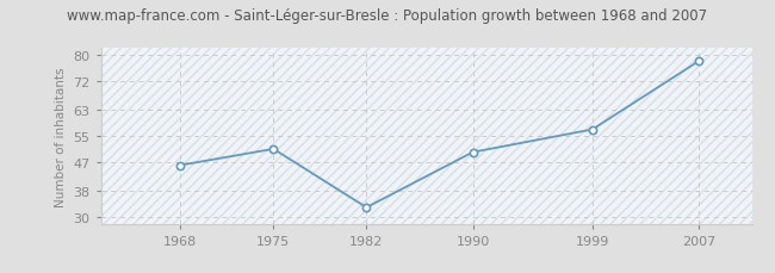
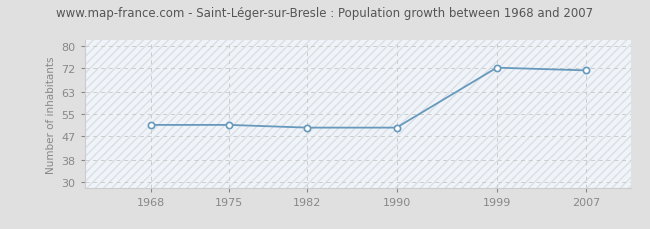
1968: 46 -> 51
1982: 33 -> 50
1999: 57 -> 72
2007: 78 -> 71
